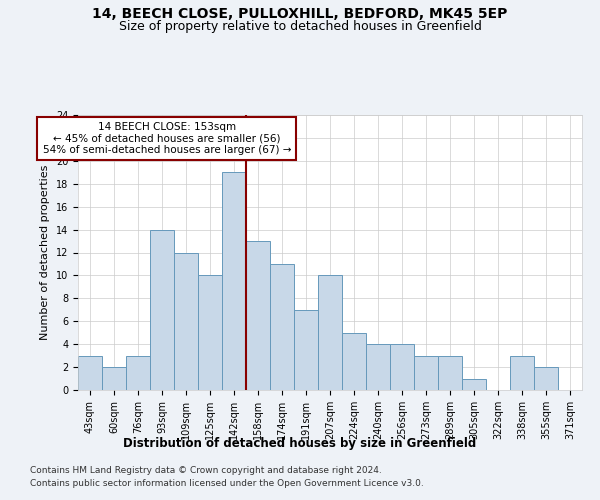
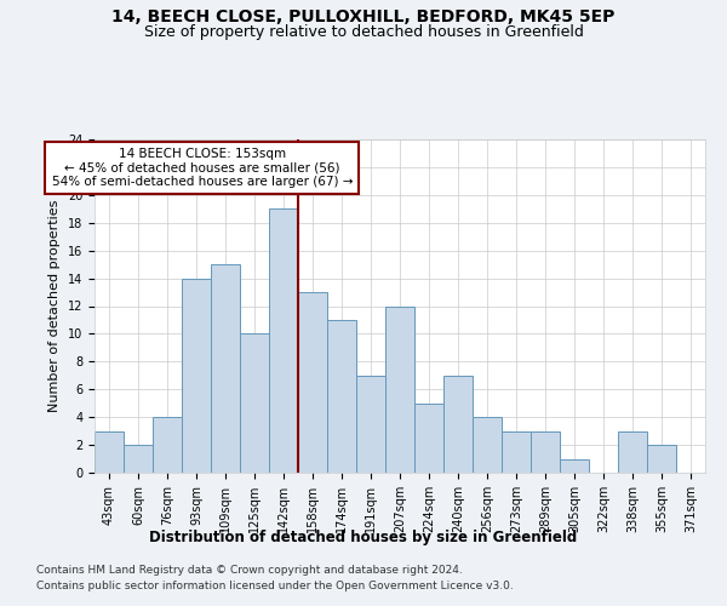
76sqm: 3 -> 4
109sqm: 12 -> 15
207sqm: 10 -> 12
240sqm: 4 -> 7
